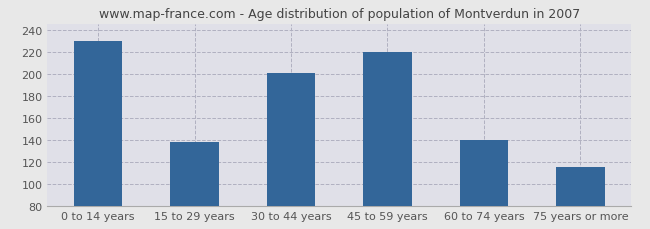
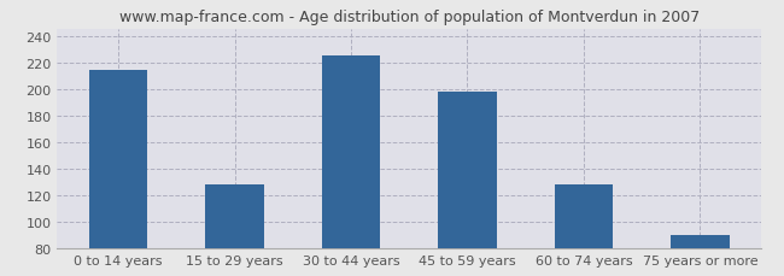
0 to 14 years: 230 -> 214
15 to 29 years: 138 -> 128
30 to 44 years: 201 -> 225
45 to 59 years: 220 -> 198
60 to 74 years: 140 -> 128
75 years or more: 115 -> 90
